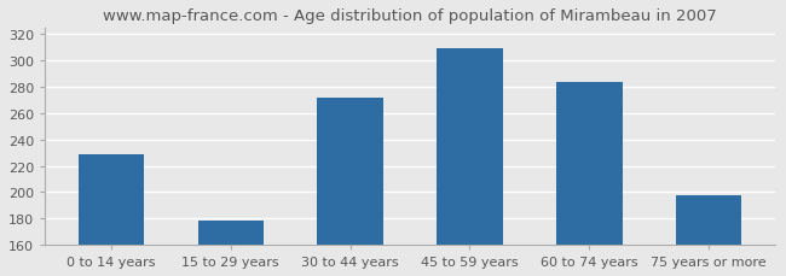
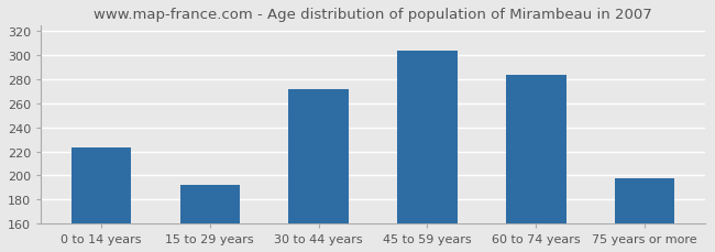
0 to 14 years: 229 -> 223
15 to 29 years: 178 -> 192
45 to 59 years: 309 -> 304
